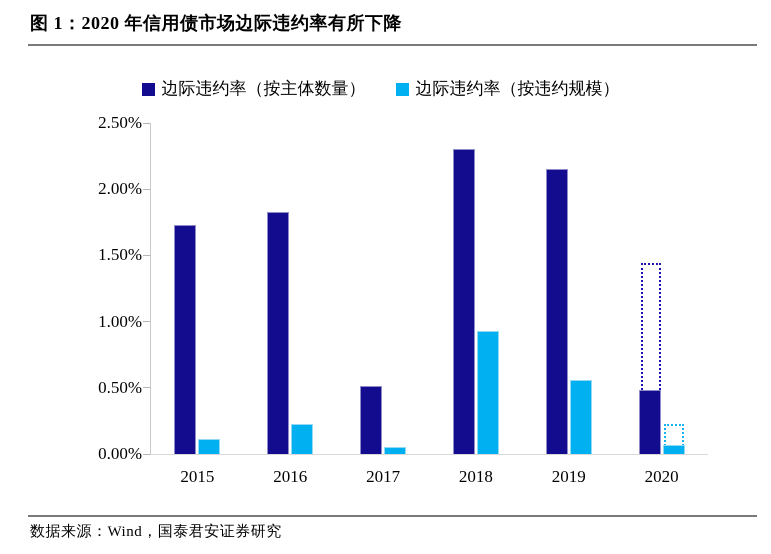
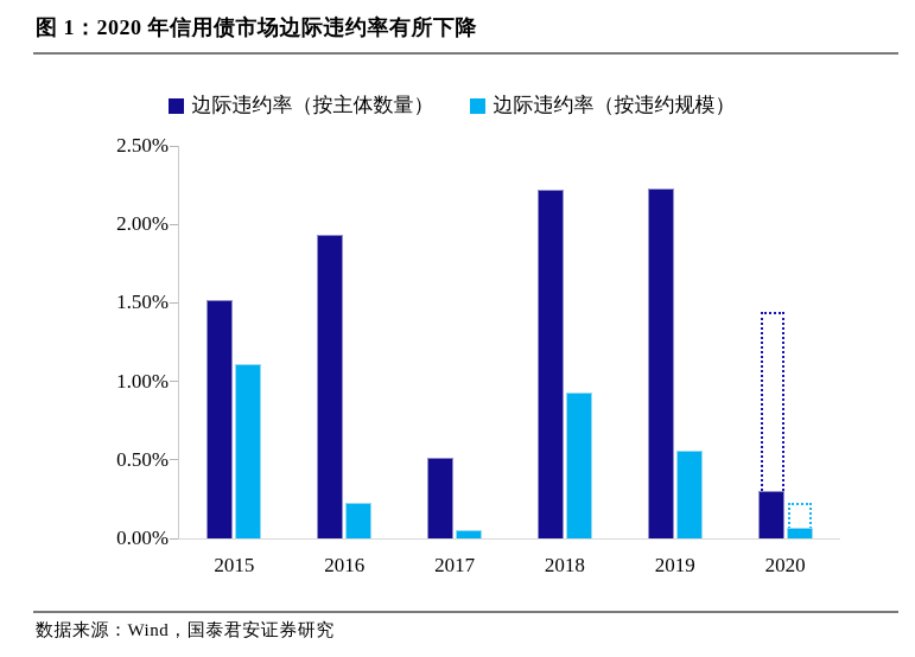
边际违约率（按主体数量）/2015: 1.73% -> 1.52%
边际违约率（按违约规模）/2015: 0.11% -> 1.11%
边际违约率（按主体数量）/2016: 1.83% -> 1.93%
边际违约率（按主体数量）/2018: 2.30% -> 2.22%
边际违约率（按主体数量）/2019: 2.15% -> 2.23%
边际违约率（按主体数量）/2020: 0.48% -> 0.30%
